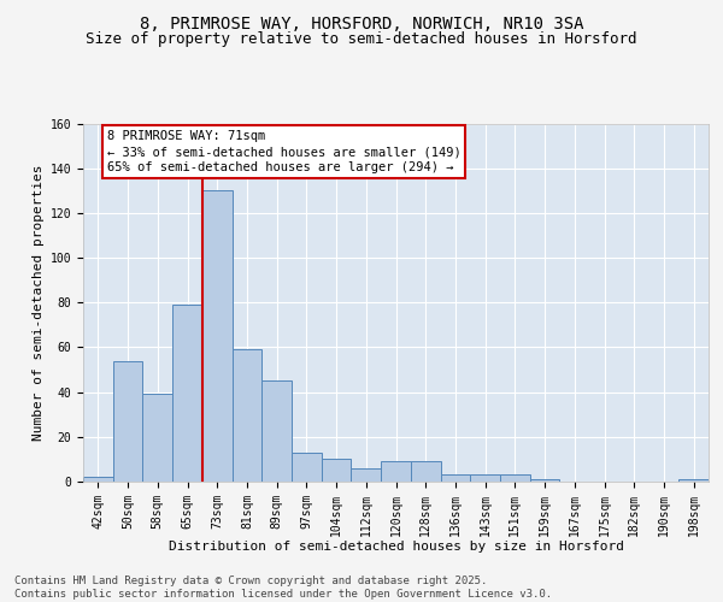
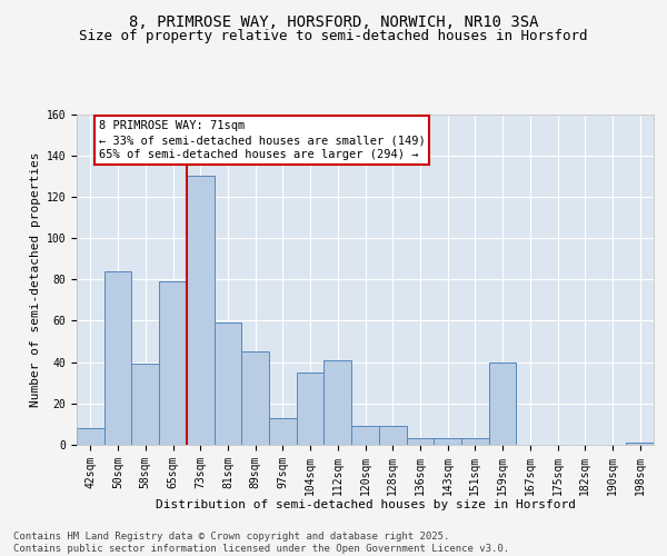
42sqm: 2 -> 8
50sqm: 54 -> 84
104sqm: 10 -> 35
112sqm: 6 -> 41
159sqm: 1 -> 40
